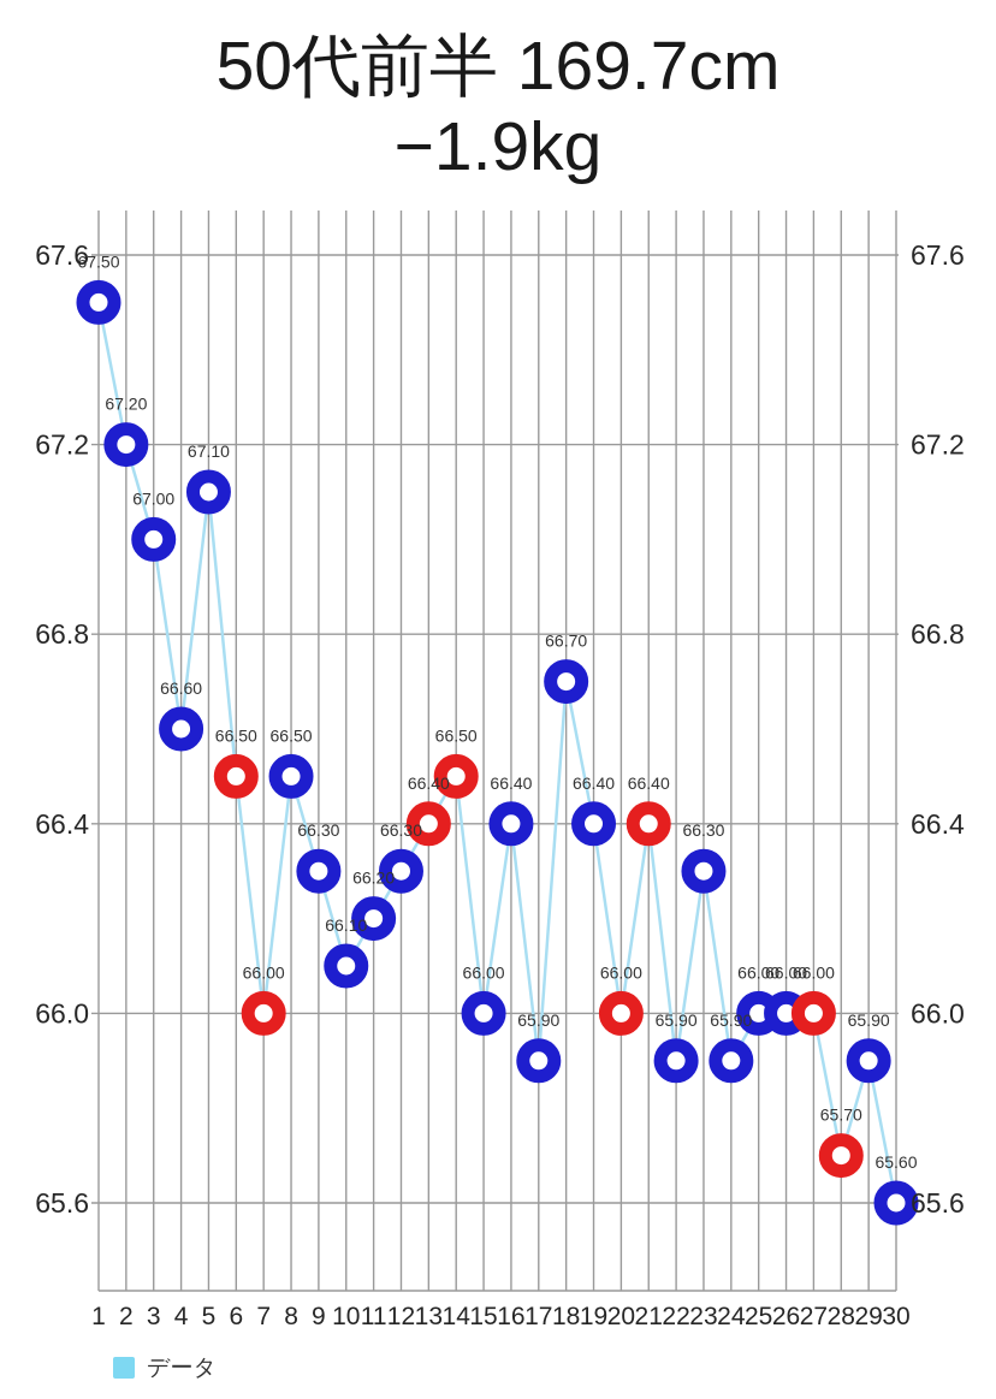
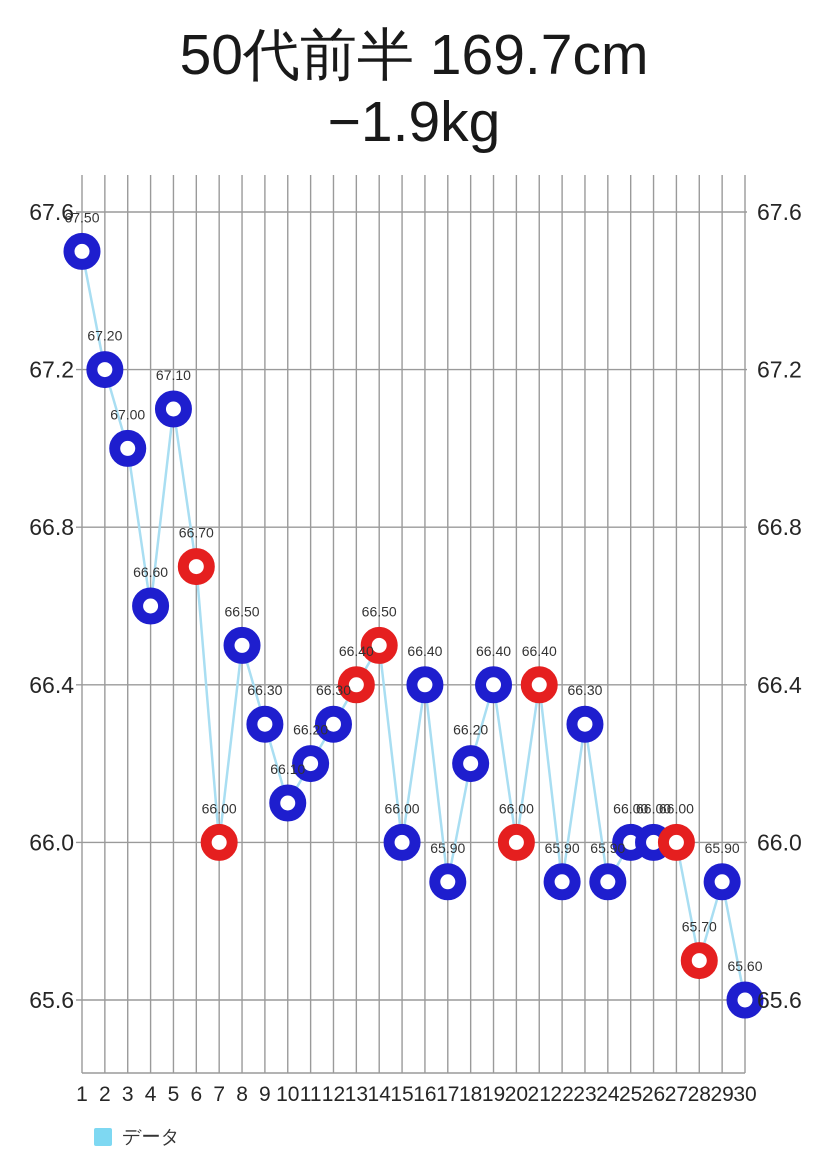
6: 66.50 -> 66.70
18: 66.70 -> 66.20
